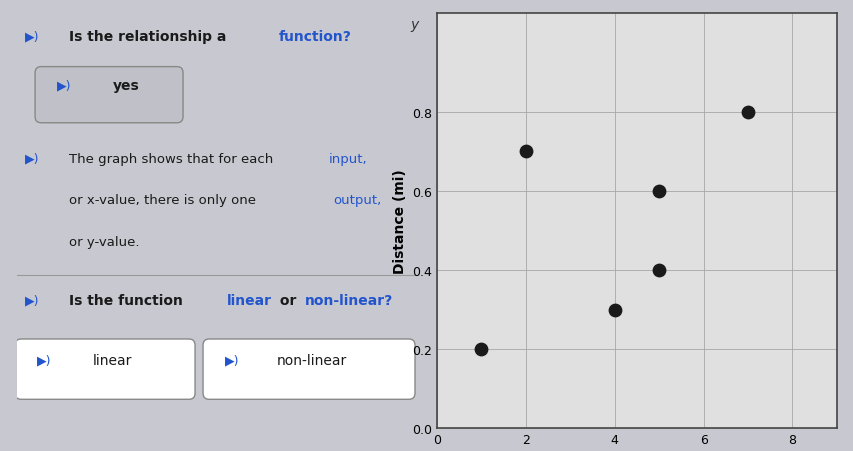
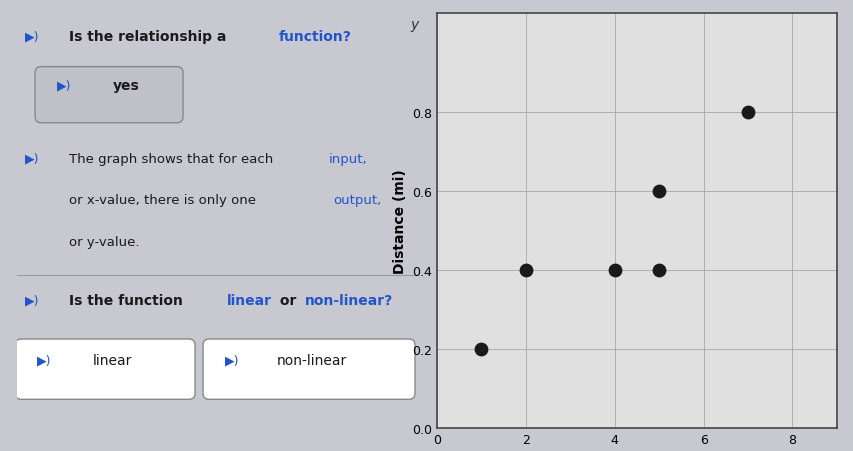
2: 0.7 -> 0.4
4: 0.3 -> 0.4
